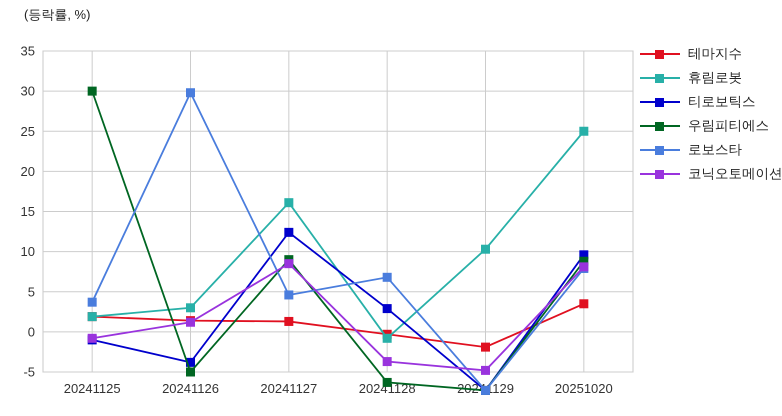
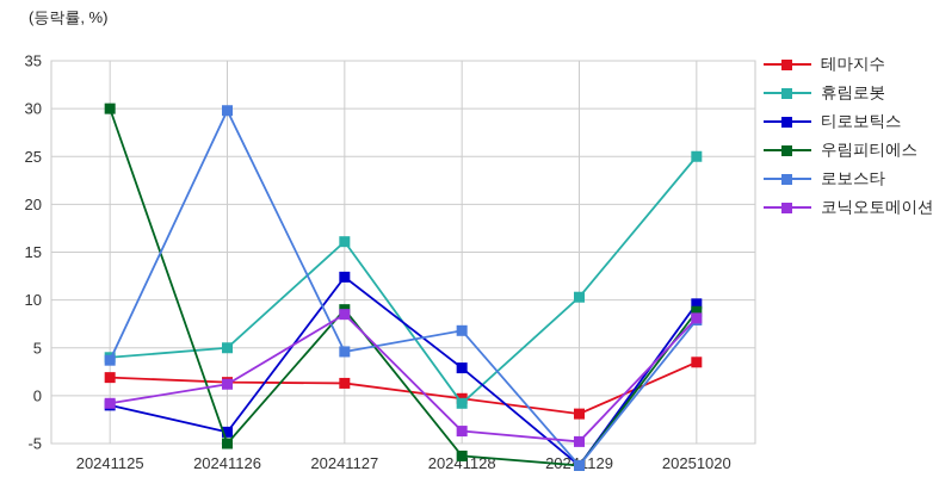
휴림로봇/20241125: 2 -> 4
휴림로봇/20241126: 3 -> 5
